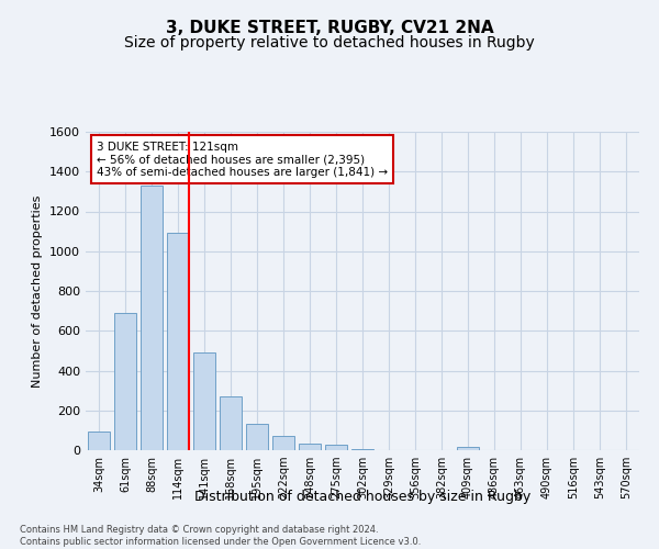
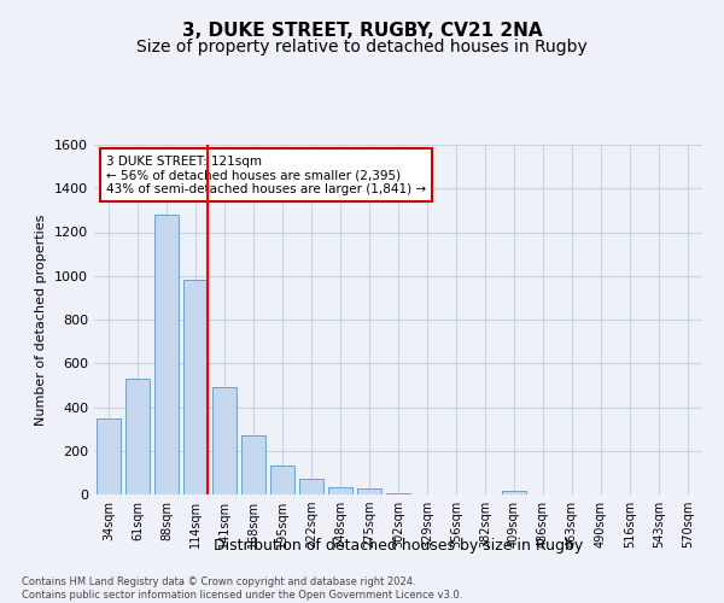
34sqm: 100 -> 350
61sqm: 690 -> 530
88sqm: 1330 -> 1280
114sqm: 1090 -> 980
